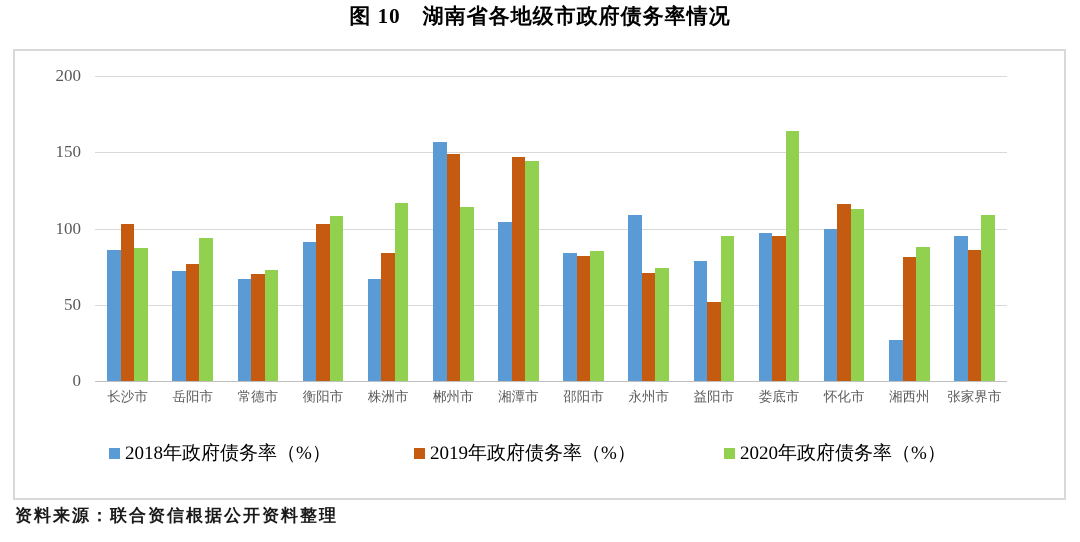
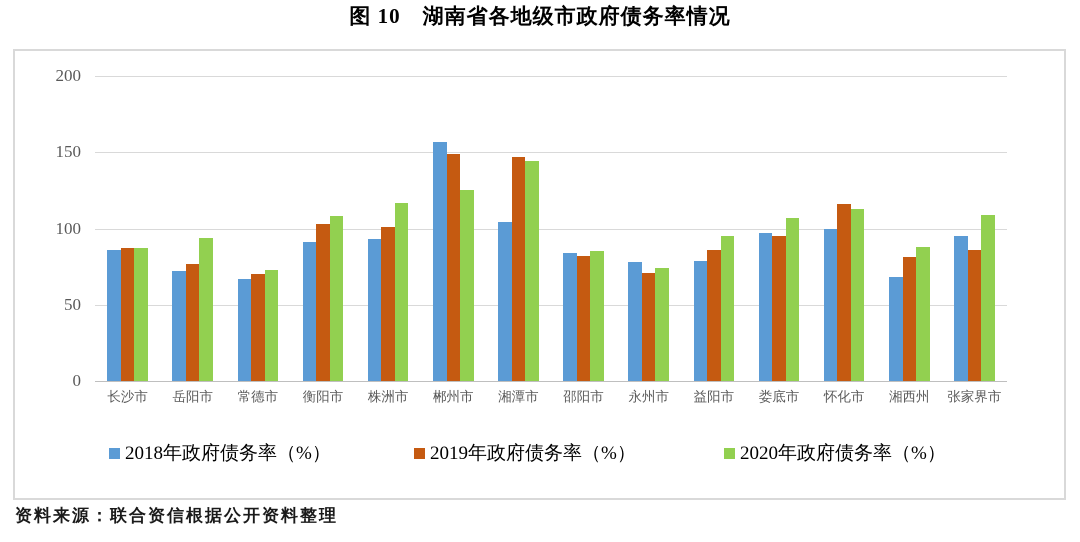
2019年政府债务率（%）/长沙市: 103 -> 87
2018年政府债务率（%）/株洲市: 67 -> 93
2019年政府债务率（%）/株洲市: 84 -> 101
2020年政府债务率（%）/郴州市: 114 -> 125
2018年政府债务率（%）/永州市: 109 -> 78
2019年政府债务率（%）/益阳市: 52 -> 86
2020年政府债务率（%）/娄底市: 164 -> 107
2018年政府债务率（%）/湘西州: 27 -> 68
